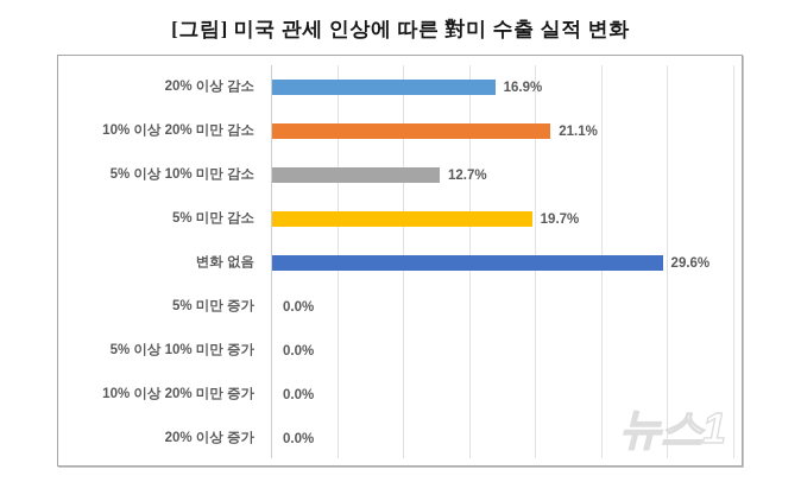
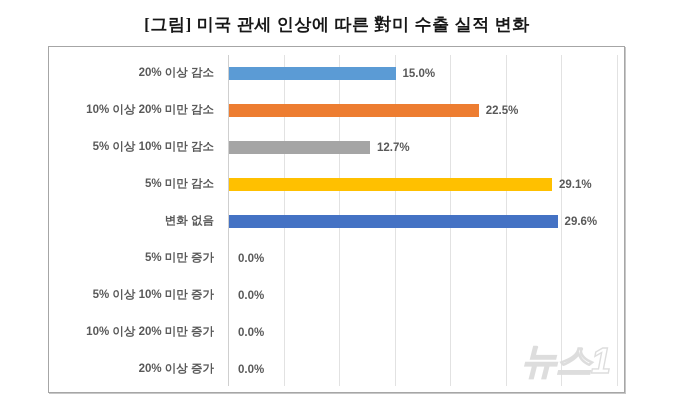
20% 이상 감소: 16.9% -> 15.0%
10% 이상 20% 미만 감소: 21.1% -> 22.5%
5% 미만 감소: 19.7% -> 29.1%
